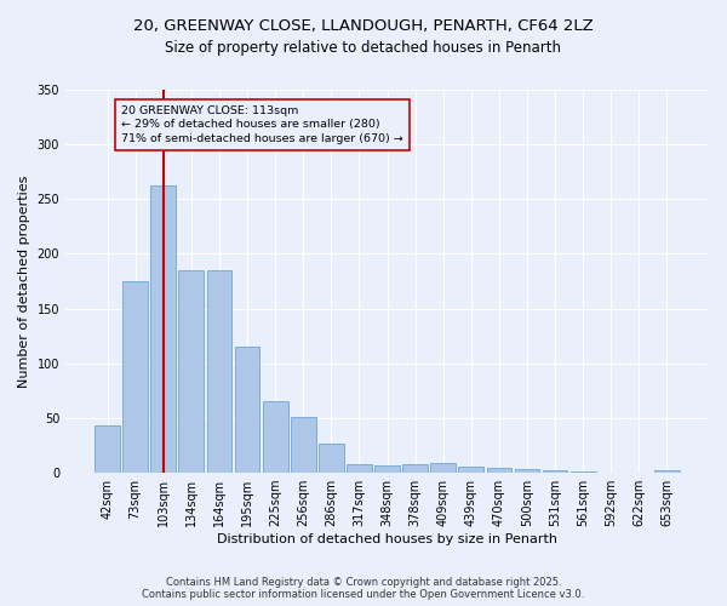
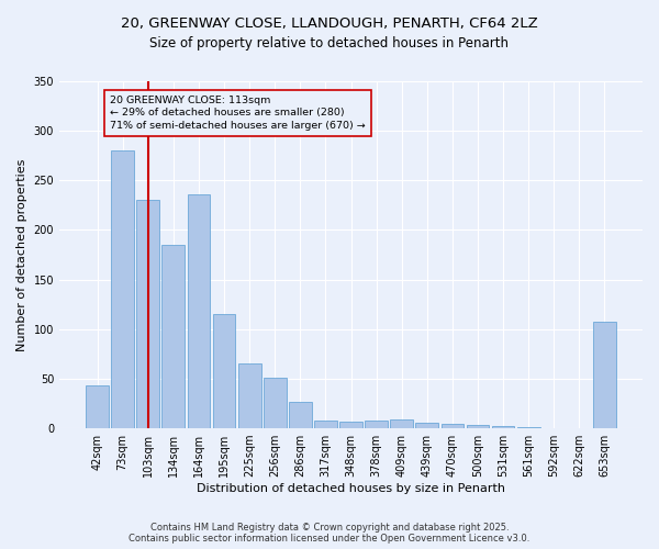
73sqm: 175 -> 280
103sqm: 262 -> 230
164sqm: 185 -> 236
653sqm: 2 -> 108
